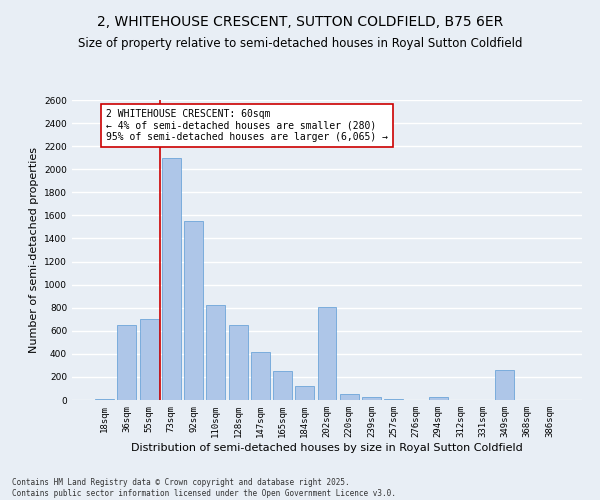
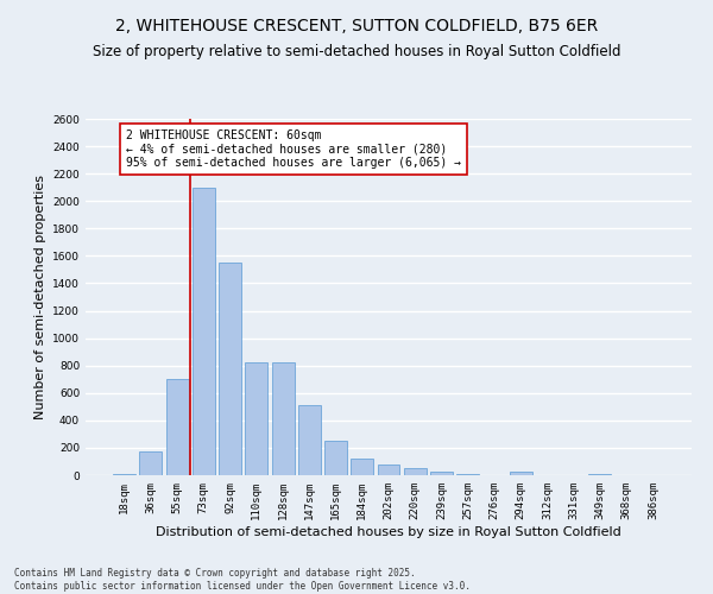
36sqm: 650 -> 180
128sqm: 650 -> 820
147sqm: 420 -> 510
202sqm: 810 -> 80
349sqm: 260 -> 10
